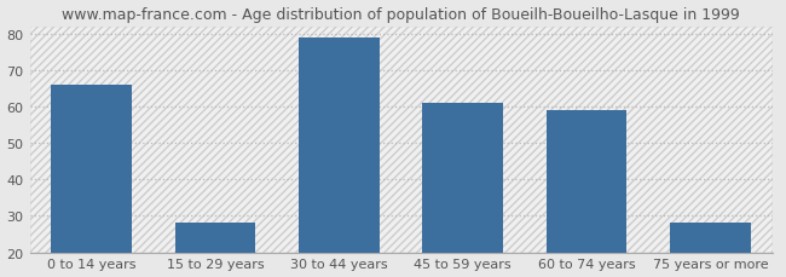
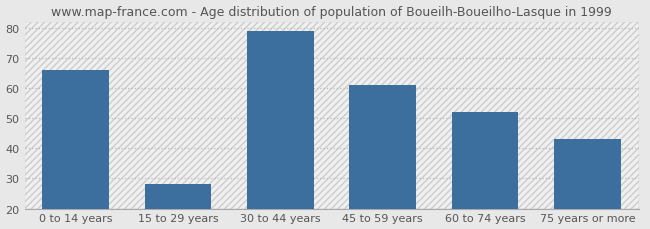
60 to 74 years: 59 -> 52
75 years or more: 28 -> 43
